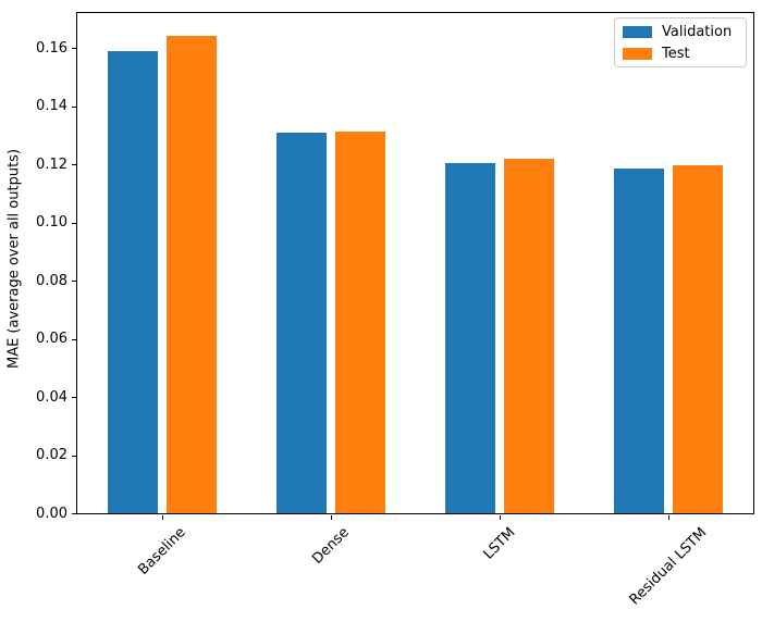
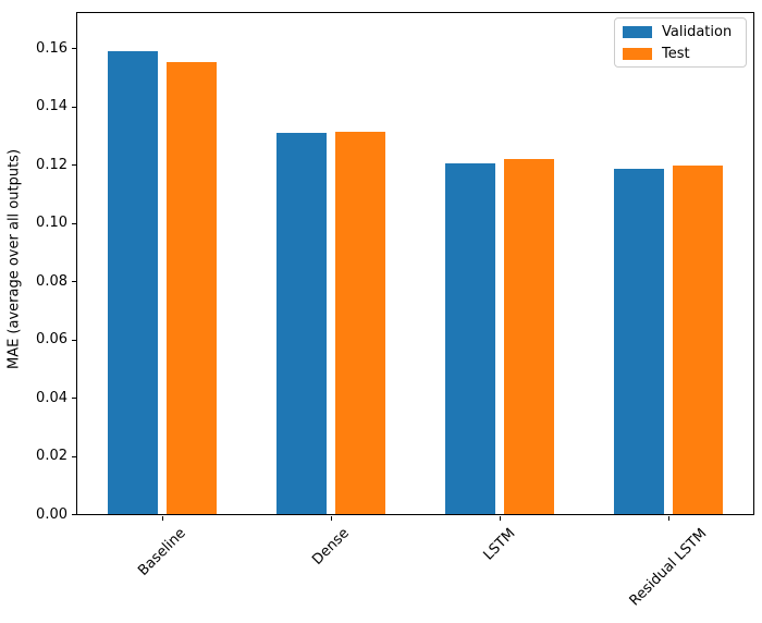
Test/Baseline: 0.164 -> 0.155
